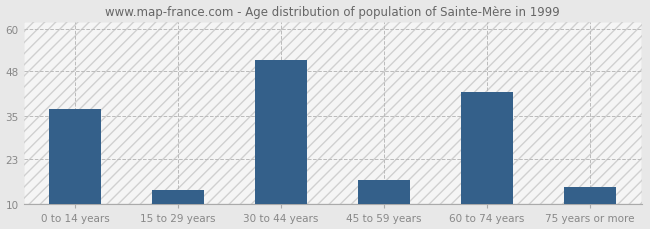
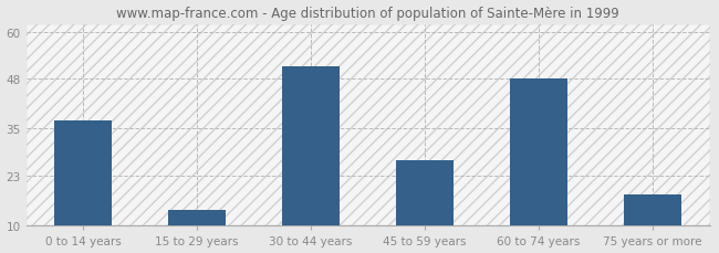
45 to 59 years: 17 -> 27
60 to 74 years: 42 -> 48
75 years or more: 15 -> 18
